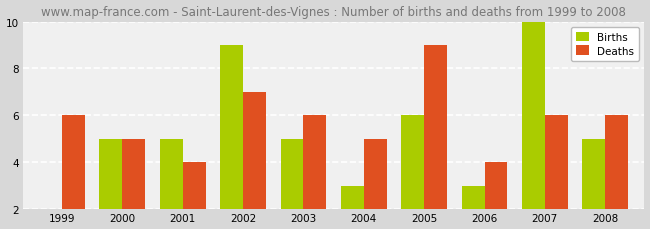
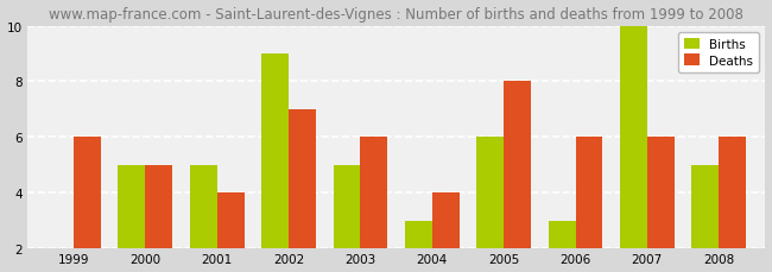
Deaths/2004: 5 -> 4
Deaths/2005: 9 -> 8
Deaths/2006: 4 -> 6
